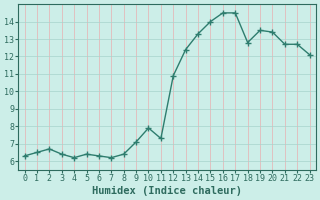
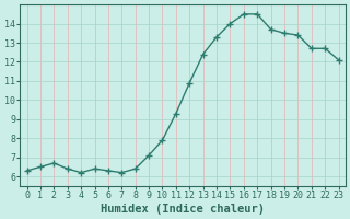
11: 7.3 -> 9.3
18: 12.8 -> 13.7
